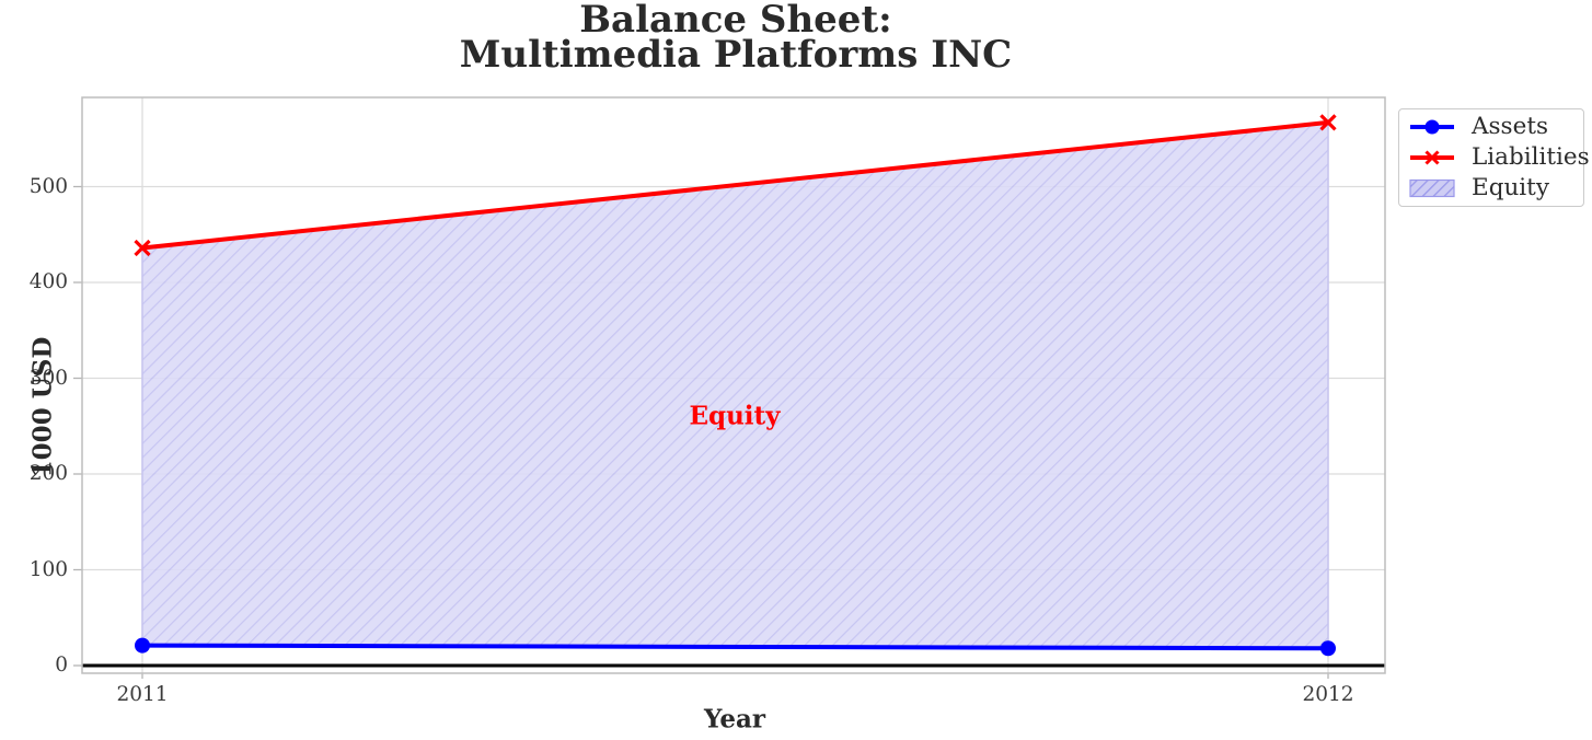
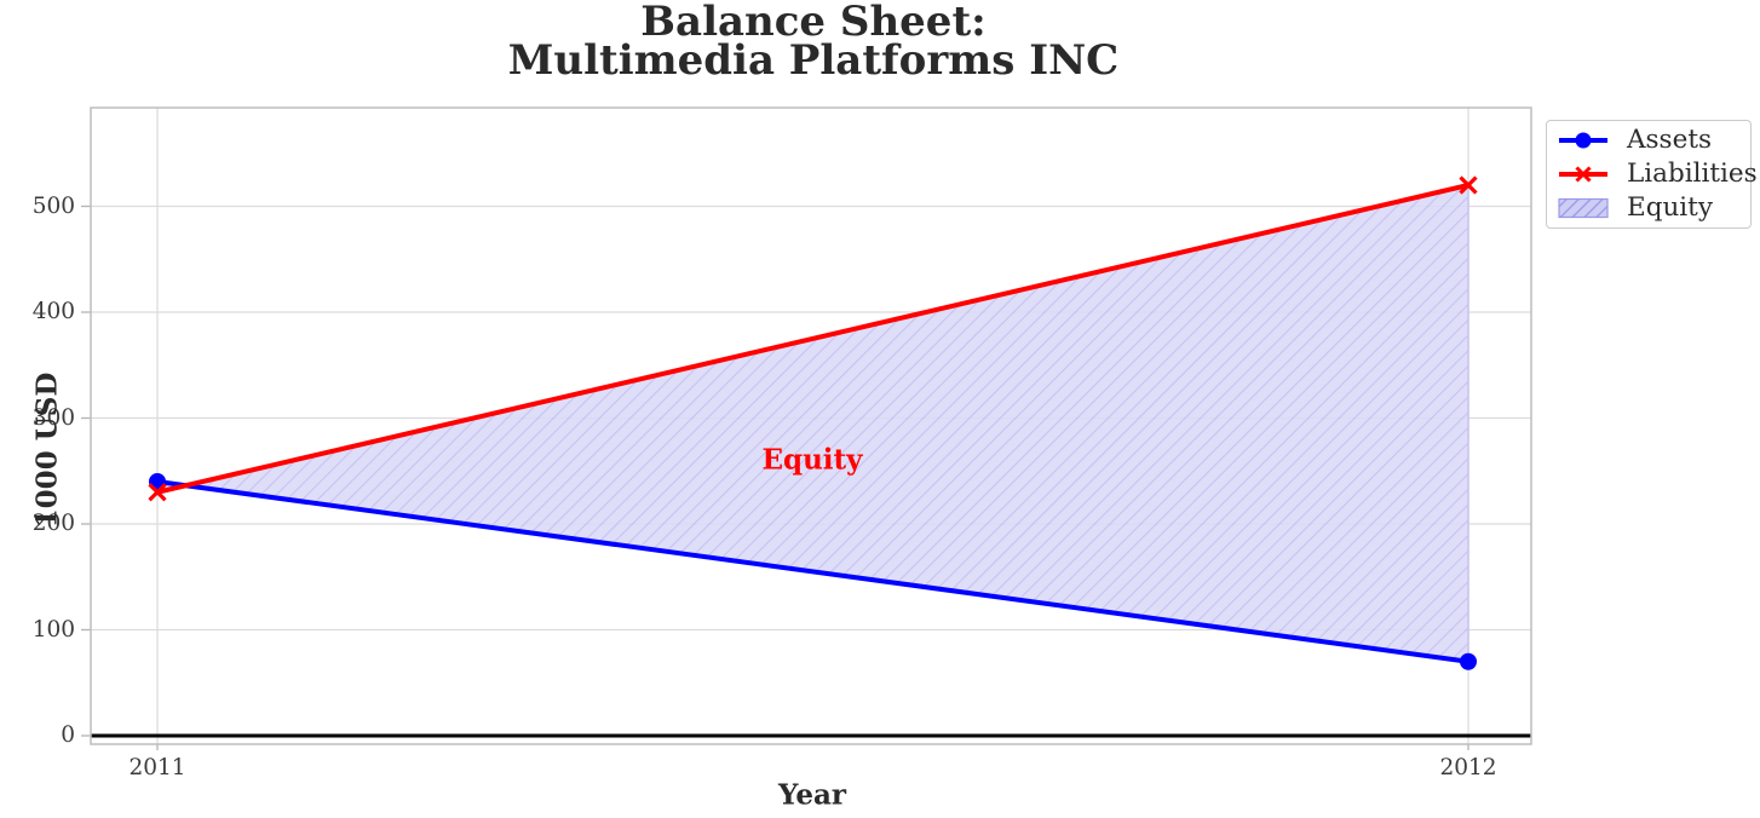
Assets/2011: 20 -> 240
Liabilities/2011: 440 -> 230
Assets/2012: 20 -> 70
Liabilities/2012: 570 -> 520
